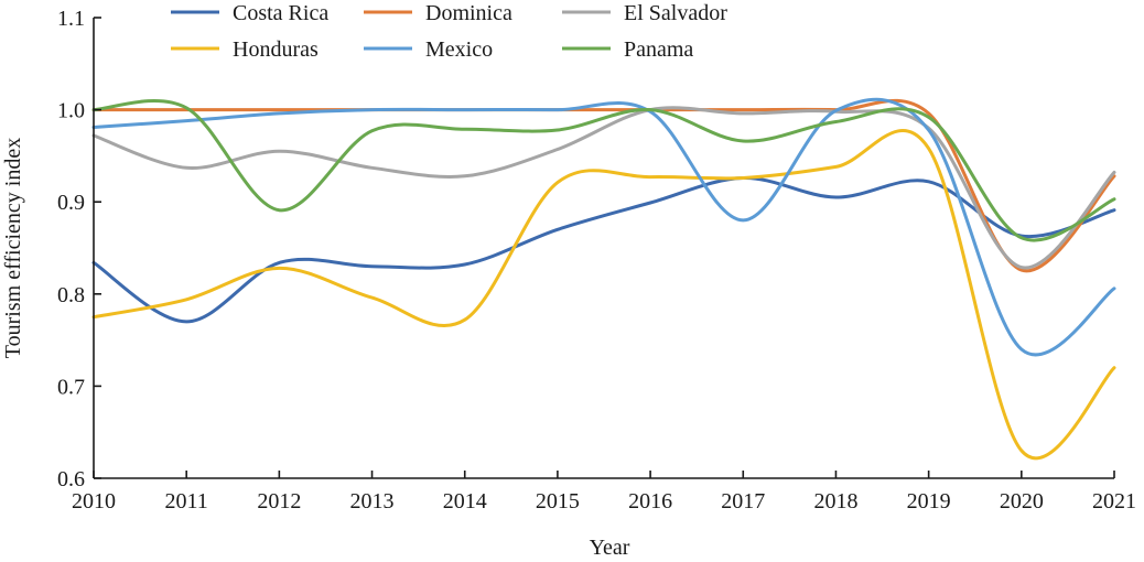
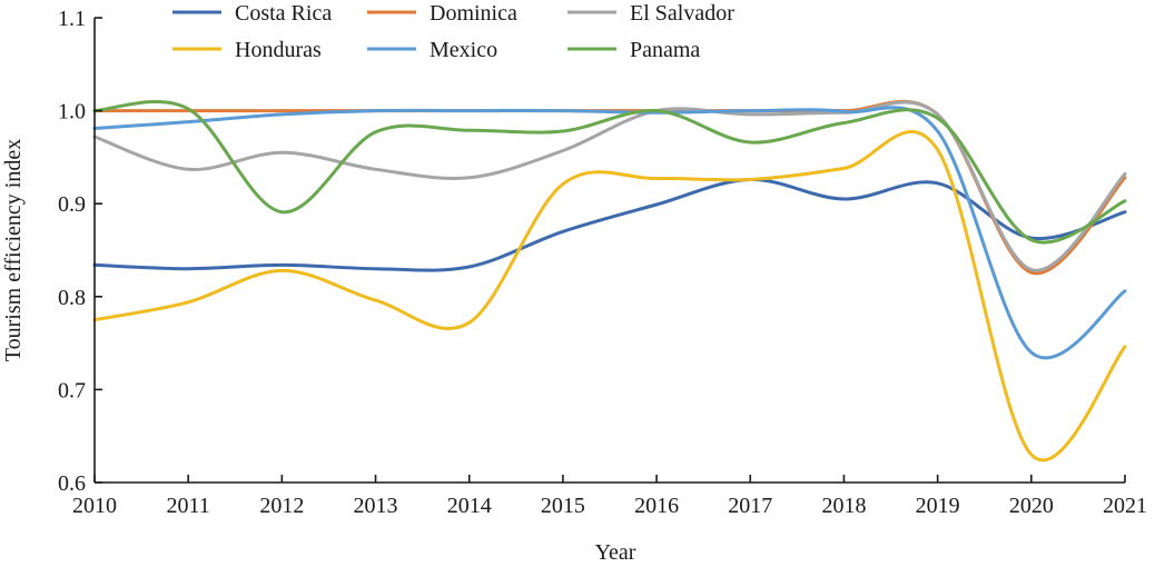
Costa Rica/2011: 0.77 -> 0.83
Mexico/2017: 0.88 -> 1.00
El Salvador/2019: 0.98 -> 1.00
Honduras/2021: 0.72 -> 0.75
